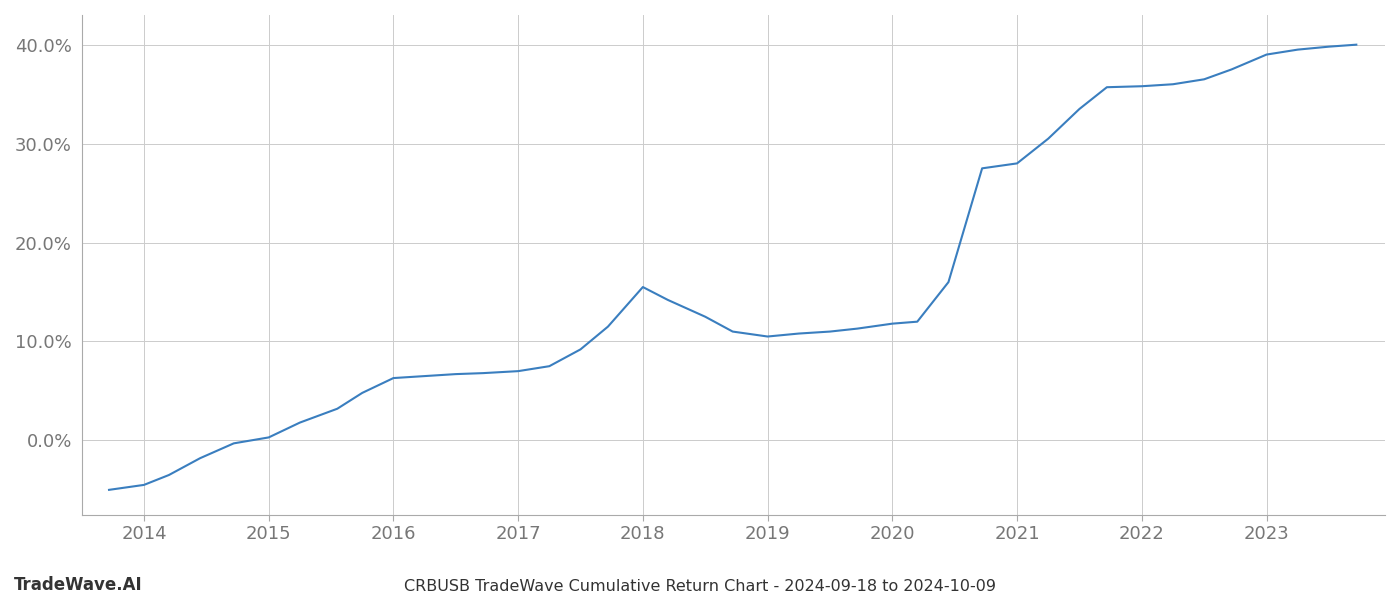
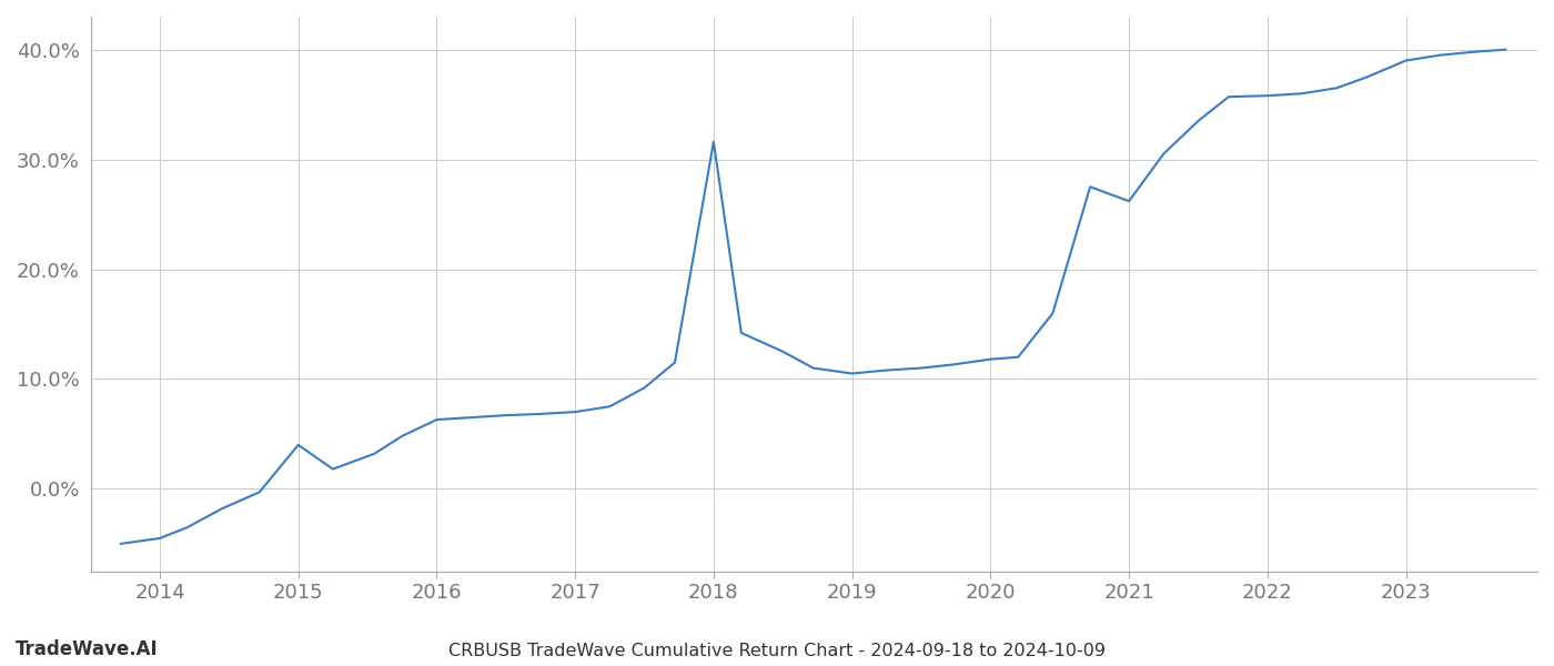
2015: 0.3% -> 4.0%
2018: 15.5% -> 31.6%
2021: 28.0% -> 26.2%
